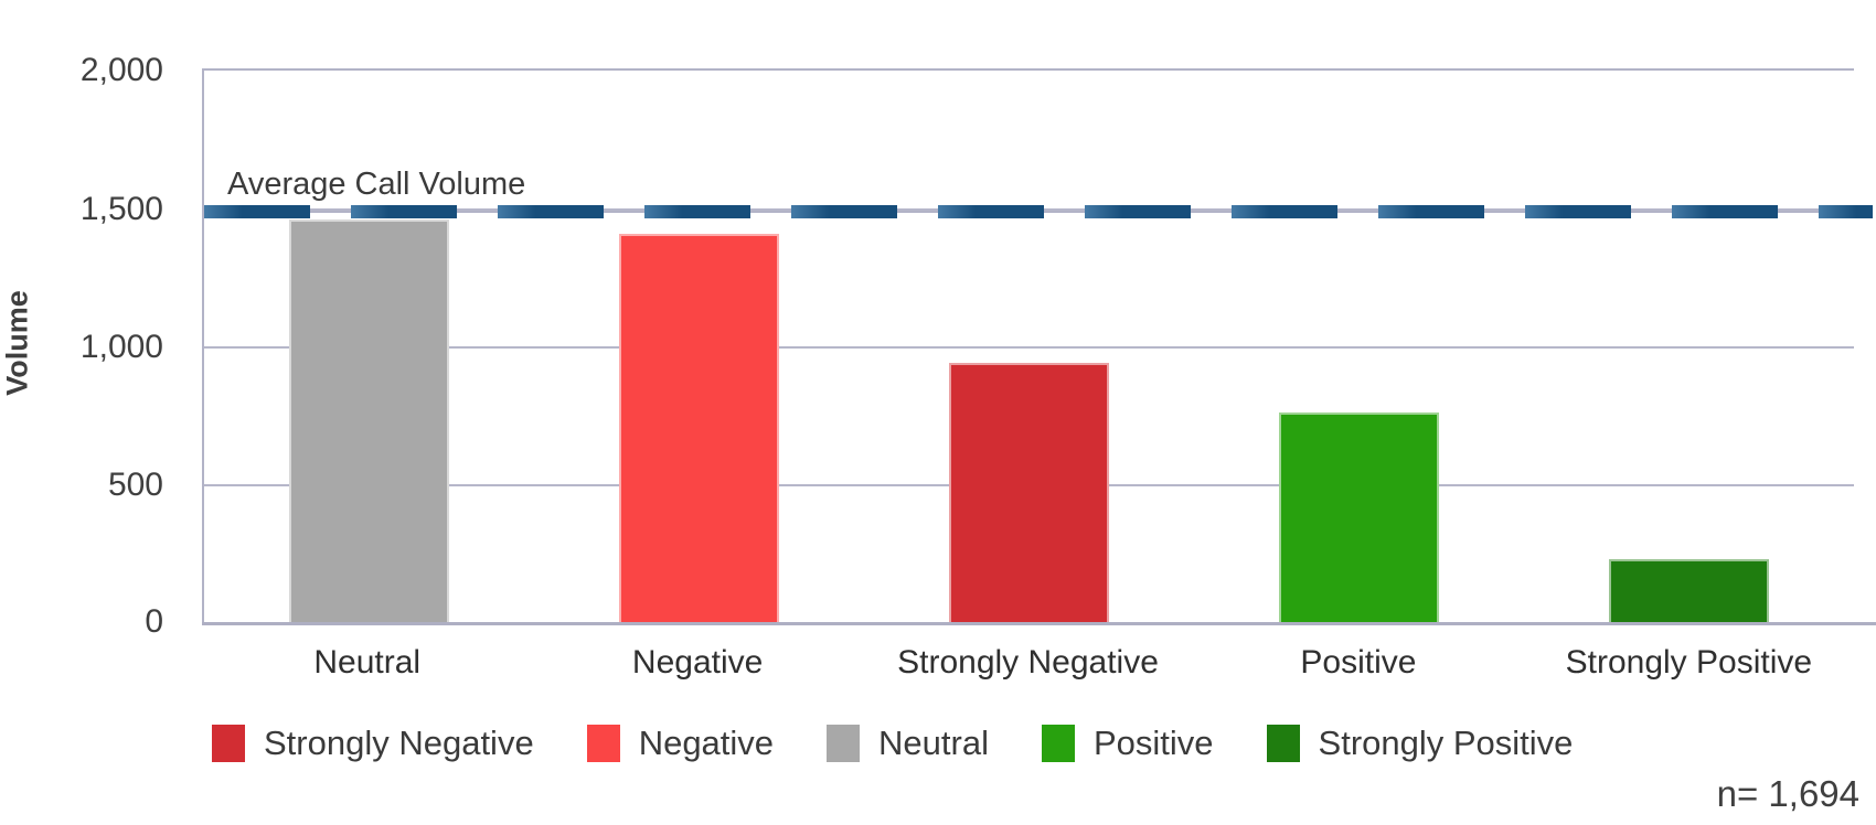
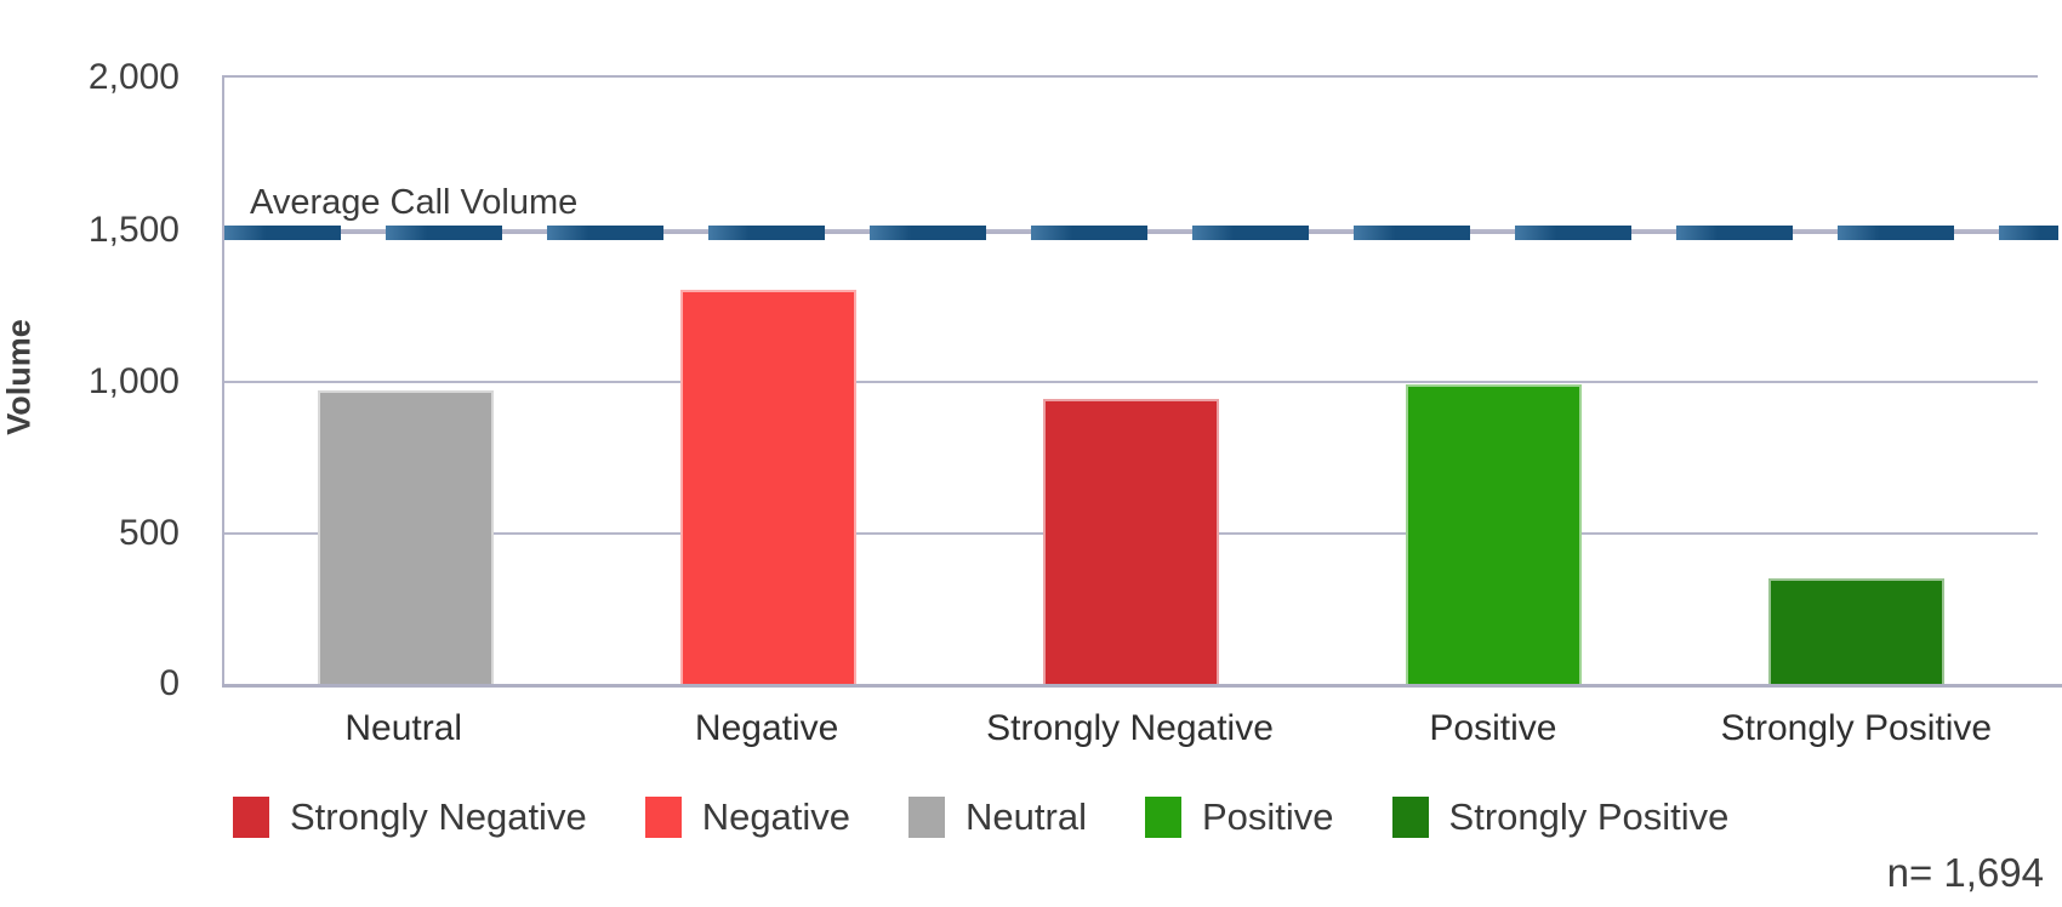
Neutral: 1460 -> 970
Negative: 1410 -> 1300
Positive: 760 -> 990
Strongly Positive: 230 -> 350
